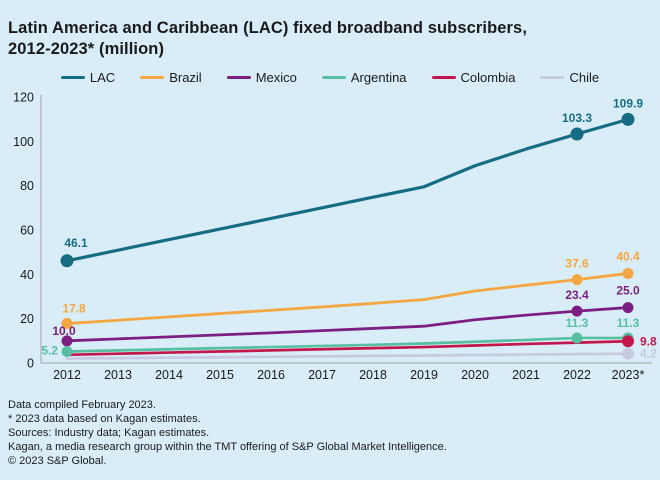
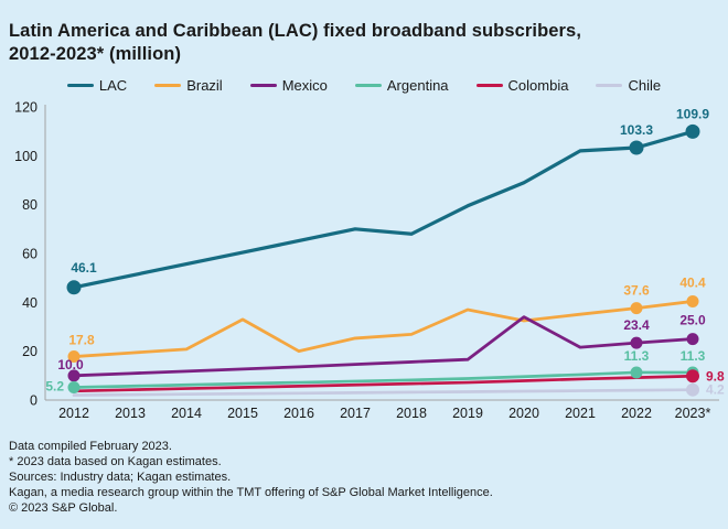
Brazil/2015: 22 -> 33
Brazil/2016: 24 -> 20
LAC/2018: 75 -> 68
Brazil/2019: 29 -> 37
Mexico/2020: 20 -> 34
LAC/2021: 96 -> 102
